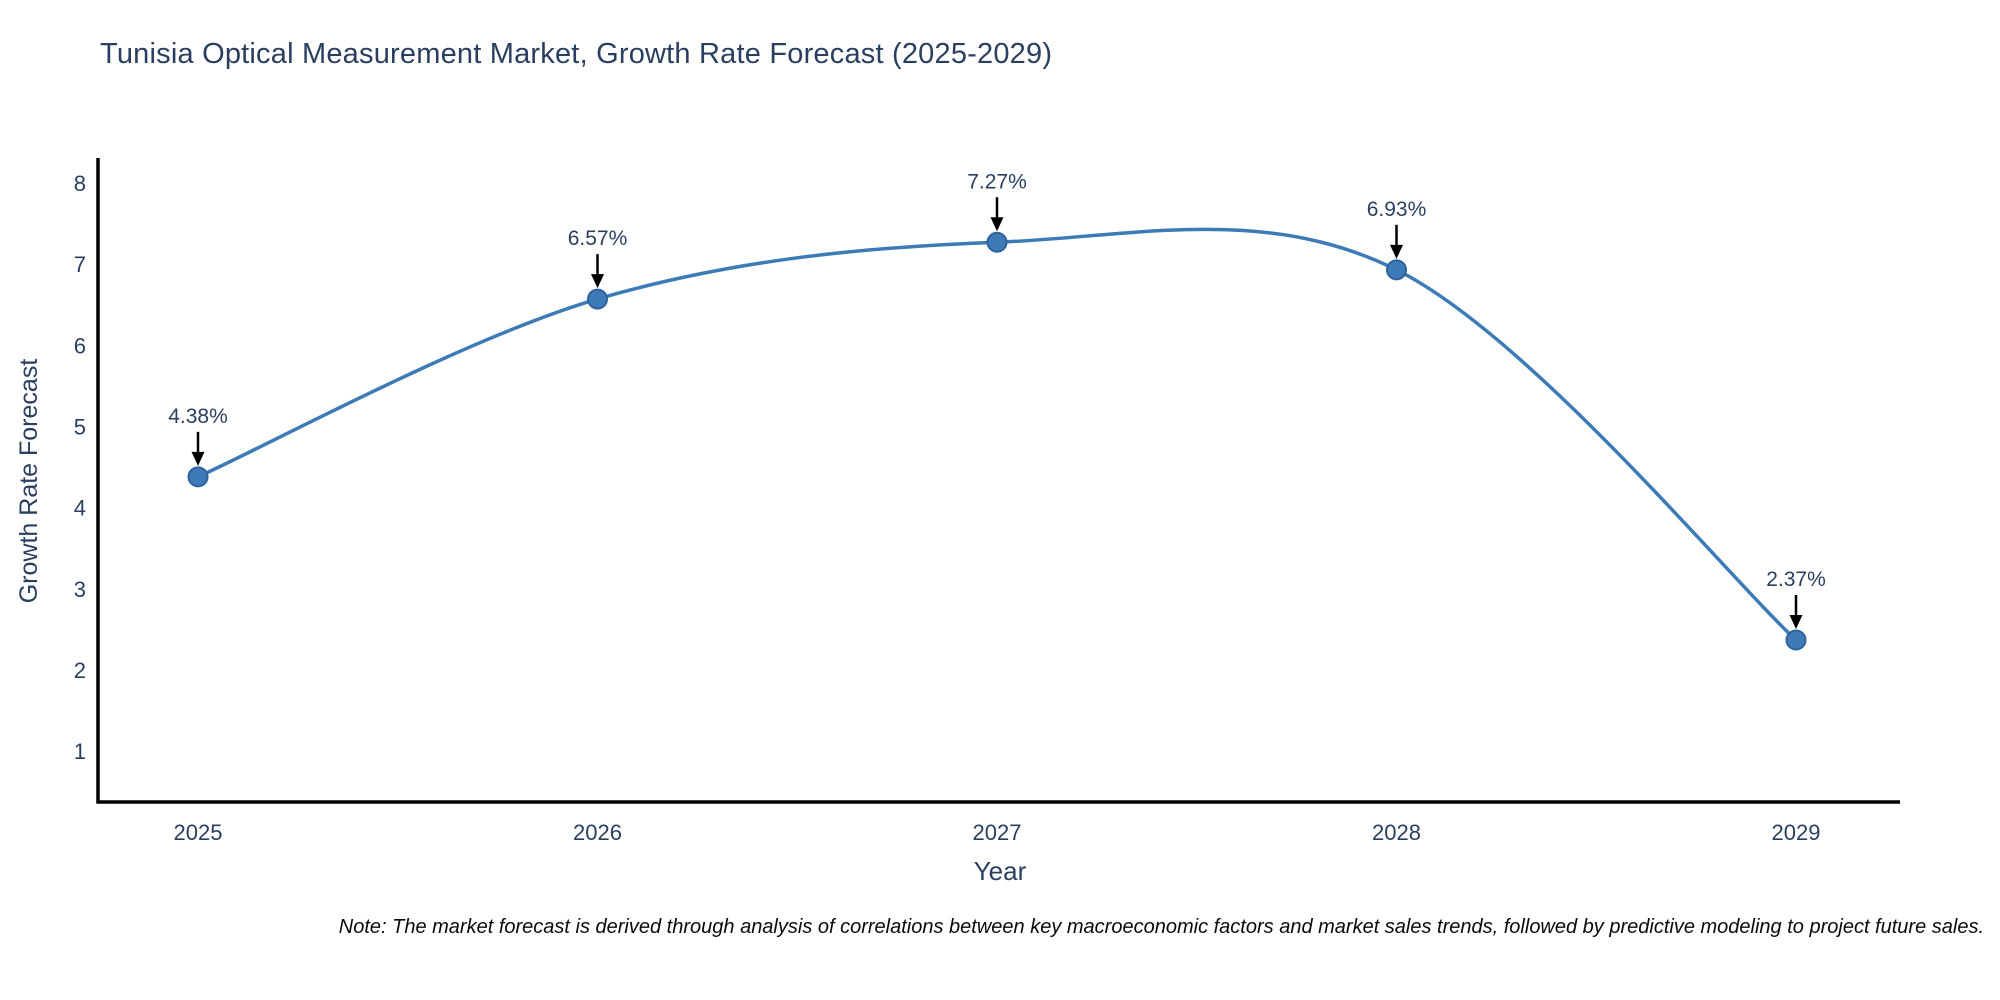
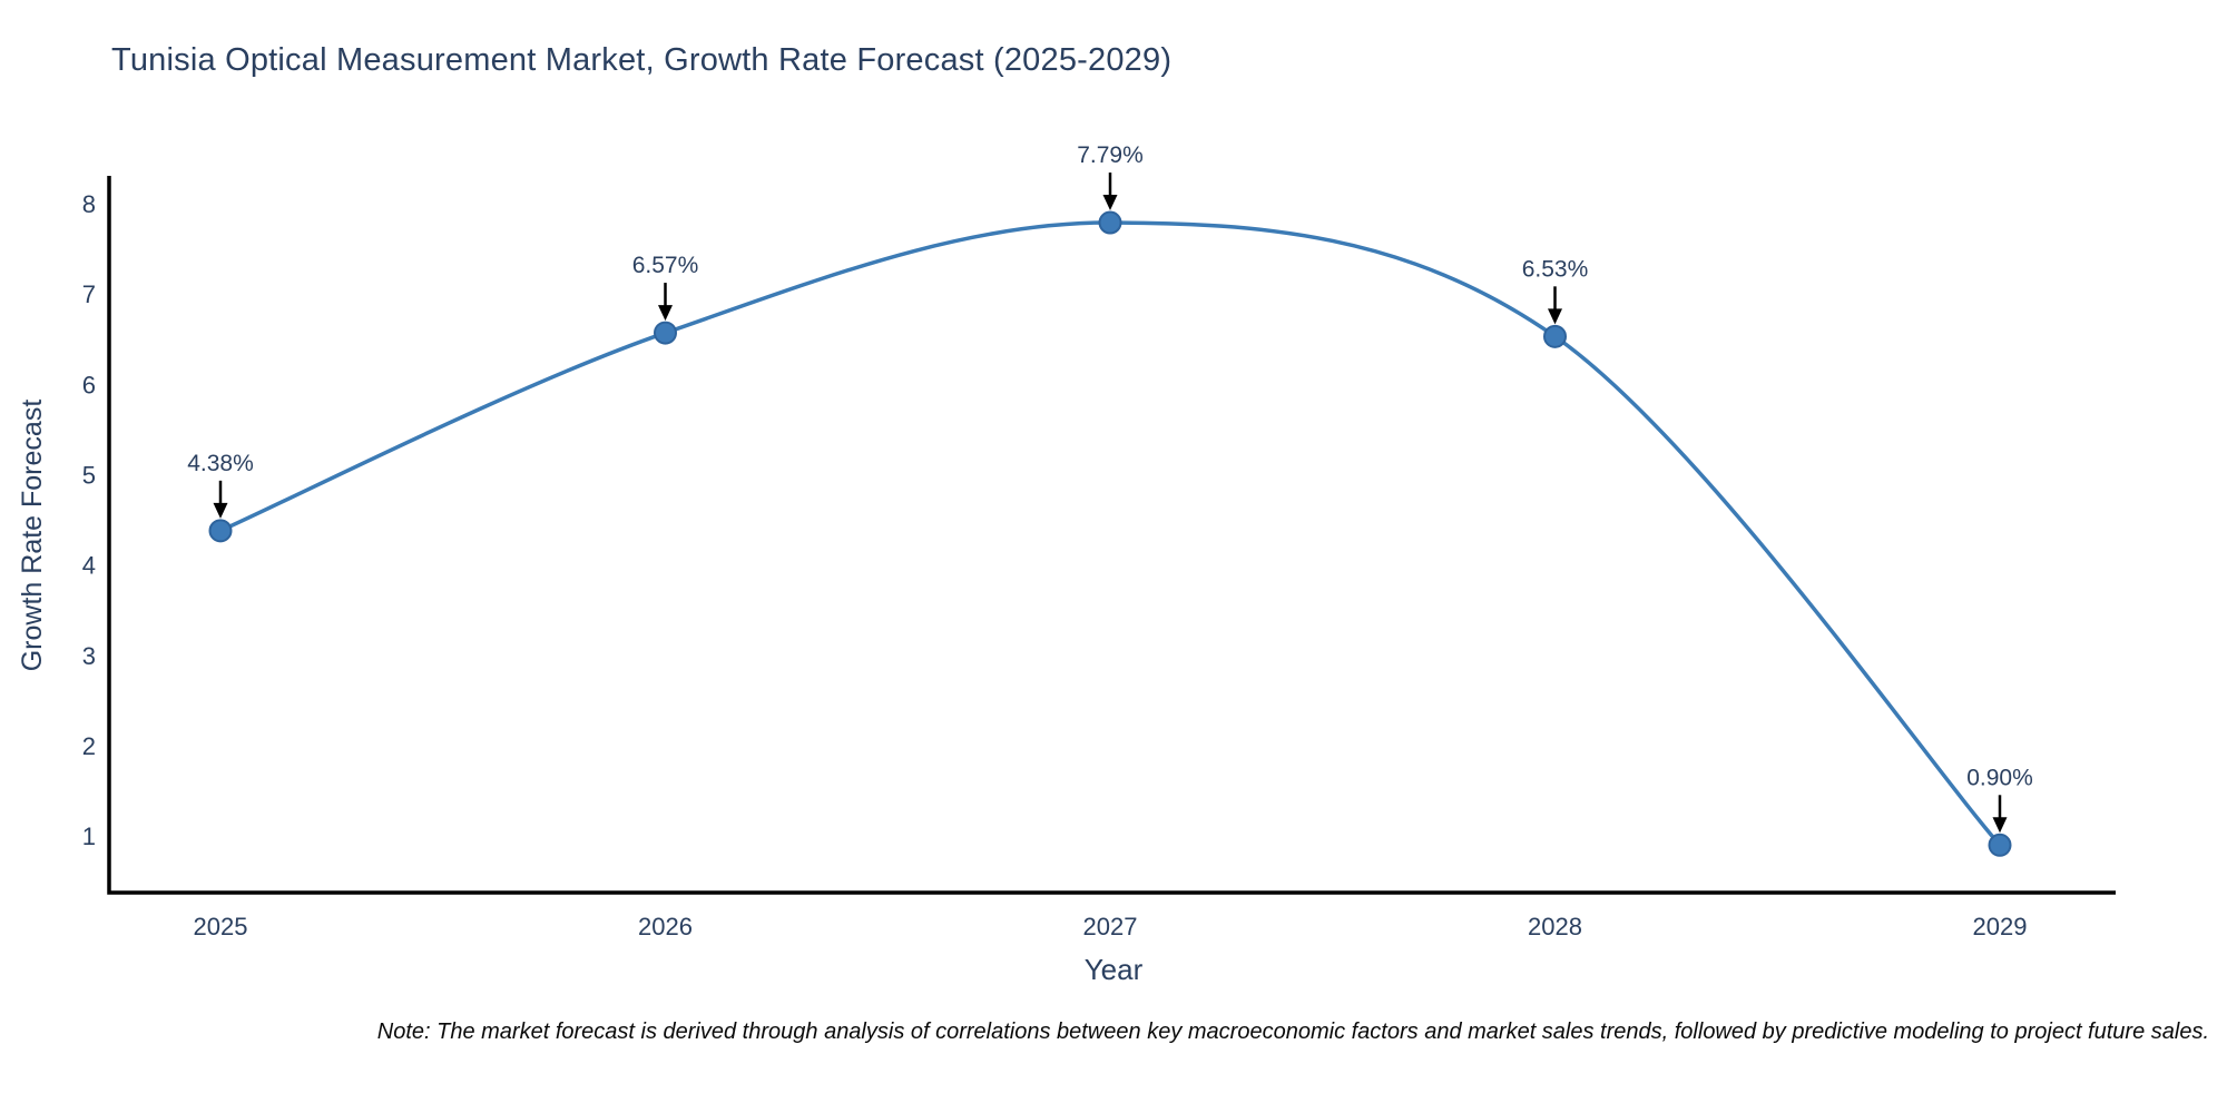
2027: 7.27% -> 7.79%
2028: 6.93% -> 6.53%
2029: 2.37% -> 0.90%
